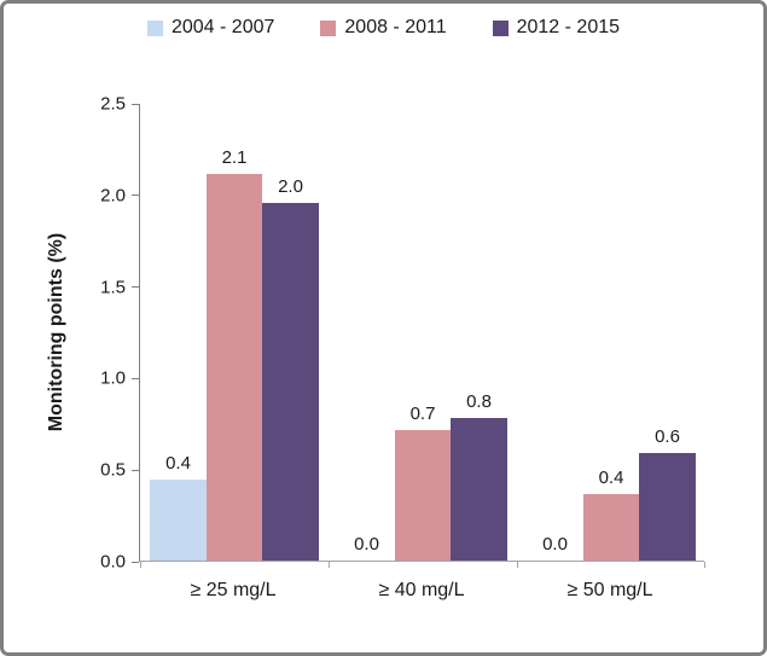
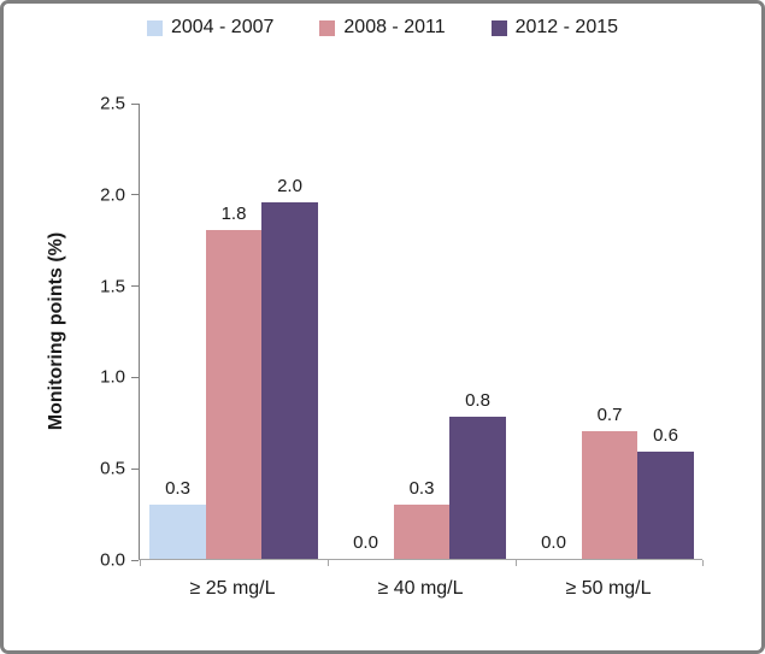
2004 - 2007/≥ 25 mg/L: 0.4 -> 0.3
2008 - 2011/≥ 25 mg/L: 2.1 -> 1.8
2008 - 2011/≥ 40 mg/L: 0.7 -> 0.3
2008 - 2011/≥ 50 mg/L: 0.4 -> 0.7
